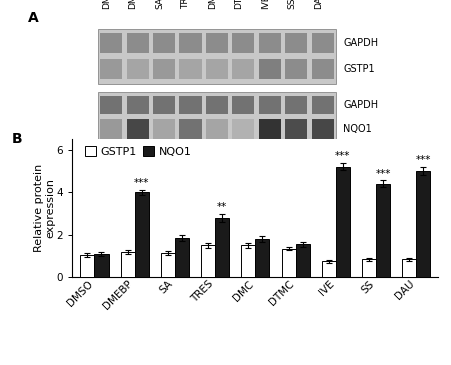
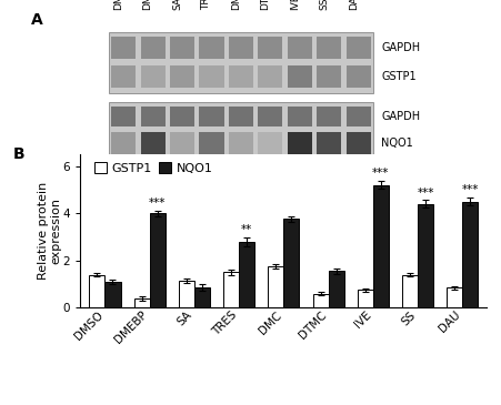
GSTP1/DMSO: 1.05 -> 1.40
GSTP1/DMEBP: 1.20 -> 0.40
NQO1/SA: 1.85 -> 0.85
GSTP1/DMC: 1.50 -> 1.75
NQO1/DMC: 1.80 -> 3.75
GSTP1/DTMC: 1.35 -> 0.60
GSTP1/SS: 0.85 -> 1.40
NQO1/DAU: 5.00 -> 4.50
